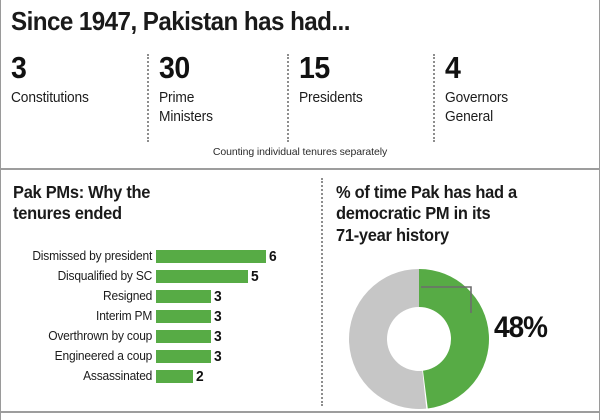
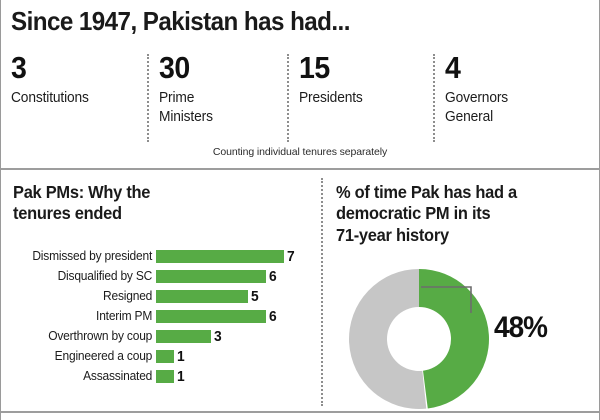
Pak PMs: Why the tenures ended/Dismissed by president: 6 -> 7
Pak PMs: Why the tenures ended/Disqualified by SC: 5 -> 6
Pak PMs: Why the tenures ended/Resigned: 3 -> 5
Pak PMs: Why the tenures ended/Interim PM: 3 -> 6
Pak PMs: Why the tenures ended/Engineered a coup: 3 -> 1
Pak PMs: Why the tenures ended/Assassinated: 2 -> 1
